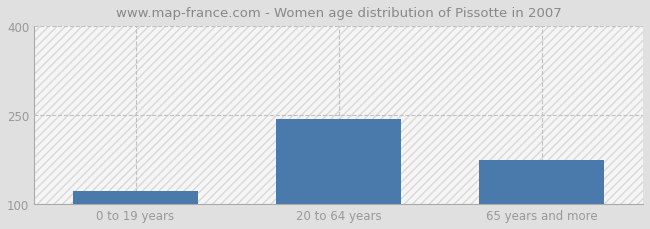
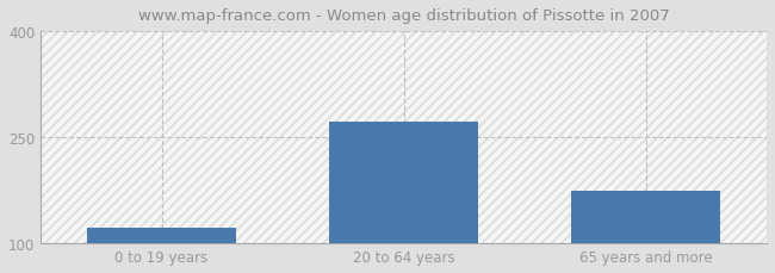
20 to 64 years: 244 -> 271
